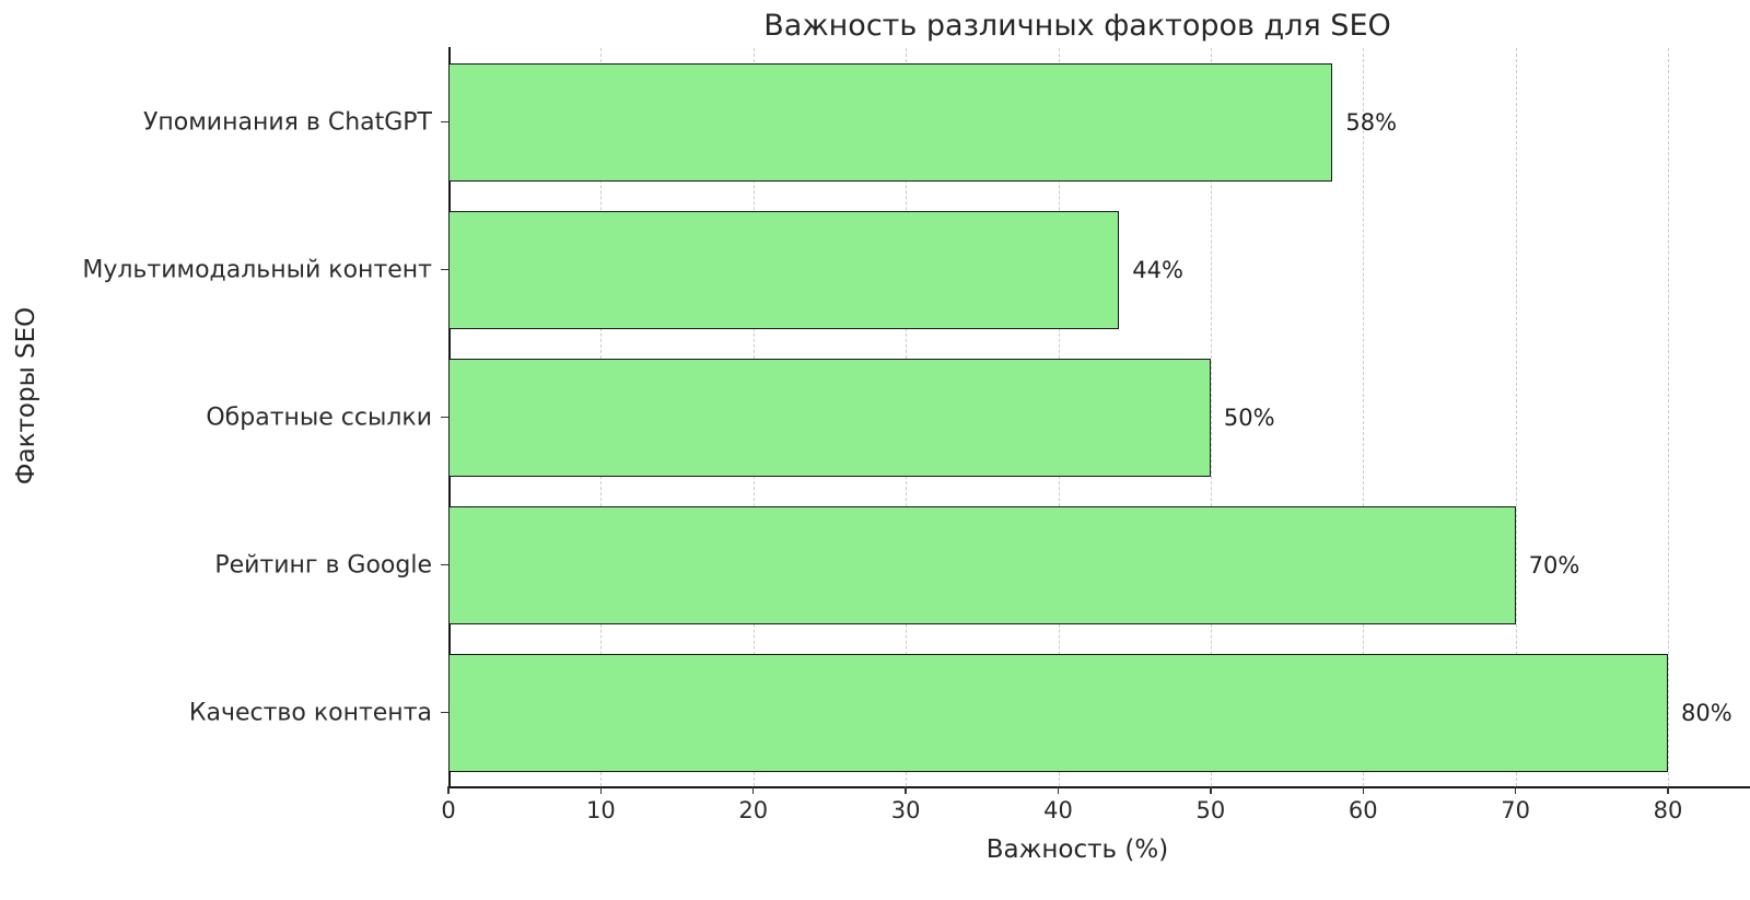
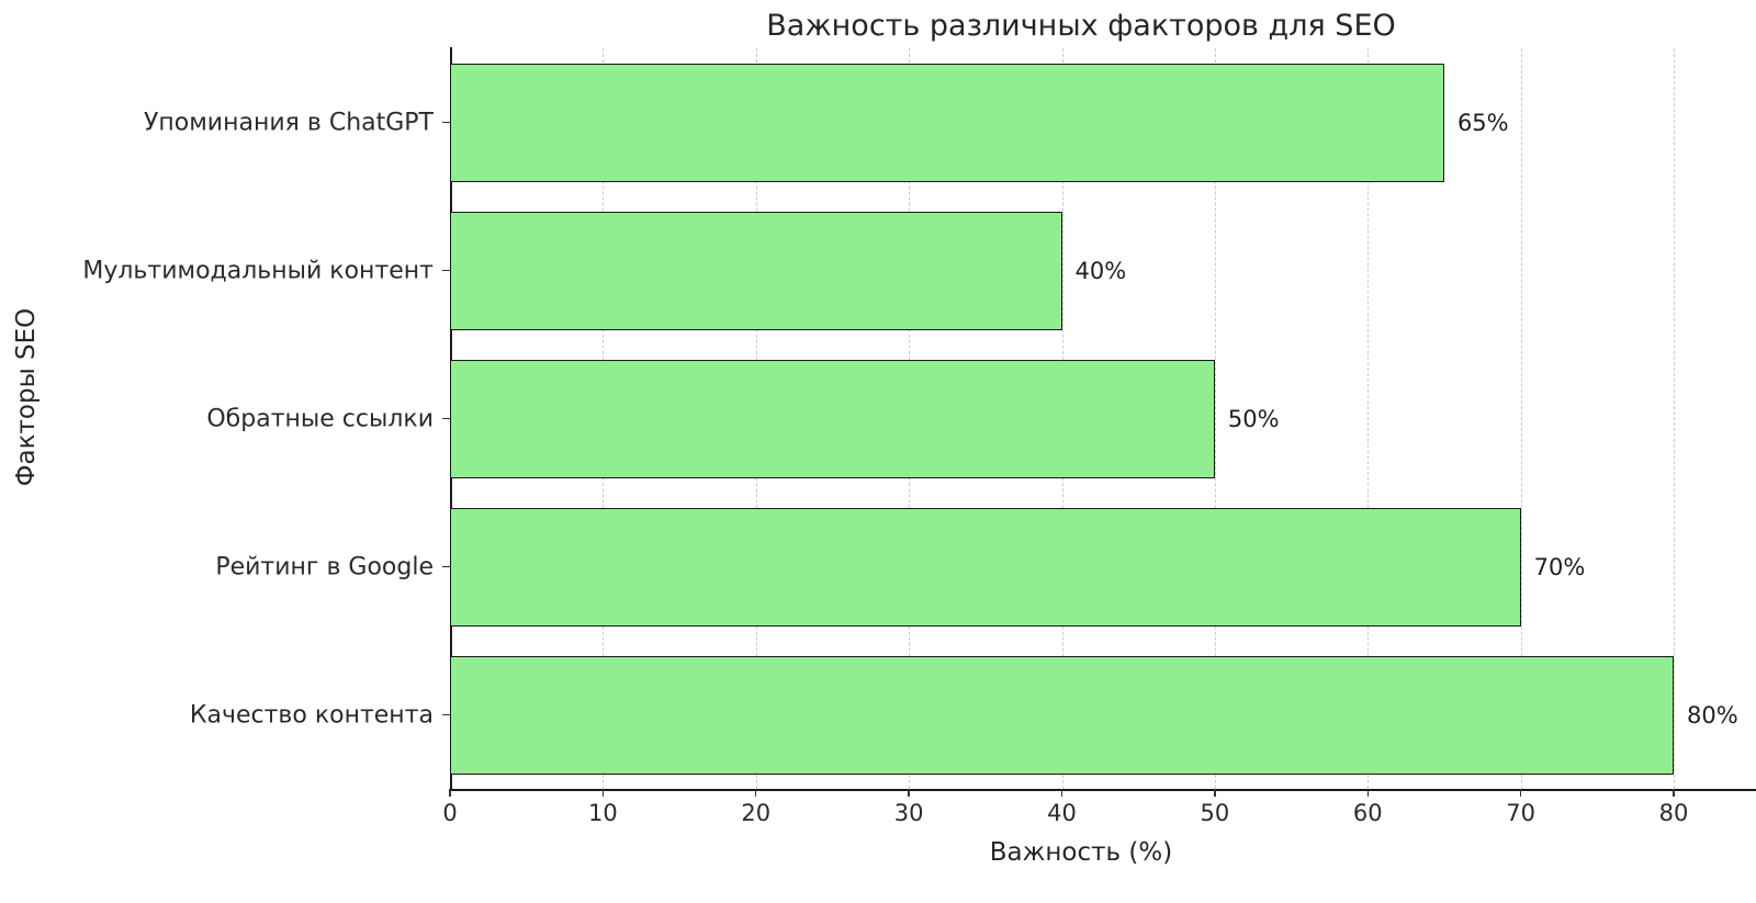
Мультимодальный контент: 44% -> 40%
Упоминания в ChatGPT: 58% -> 65%
